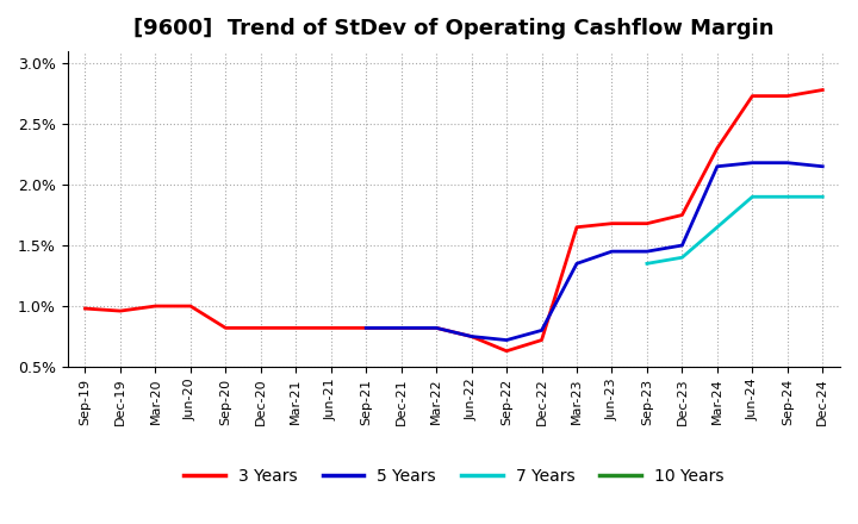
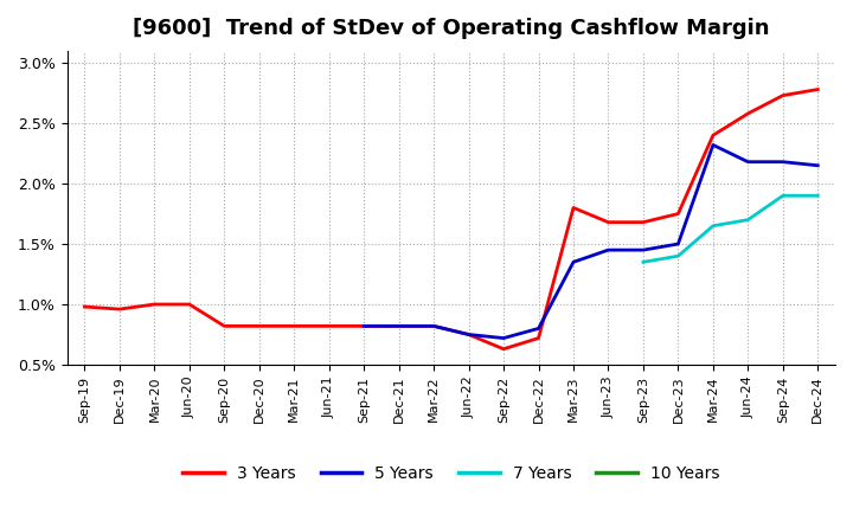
3 Years/Mar-23: 1.65% -> 1.80%
3 Years/Mar-24: 2.30% -> 2.40%
5 Years/Mar-24: 2.15% -> 2.32%
3 Years/Jun-24: 2.73% -> 2.58%
7 Years/Jun-24: 1.90% -> 1.70%
